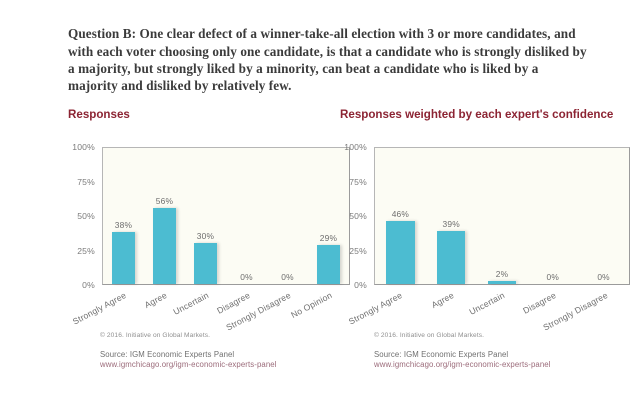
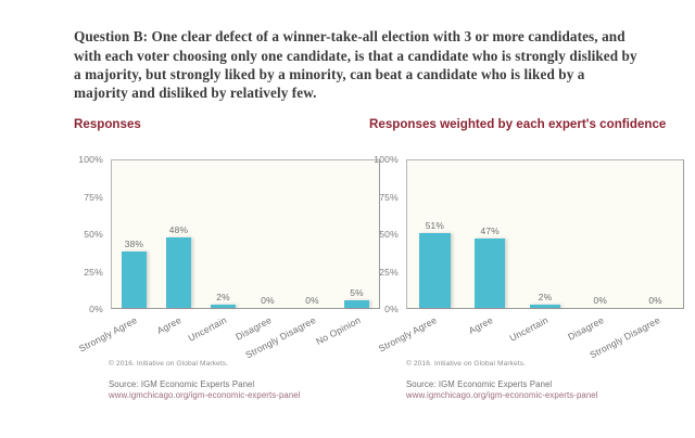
Responses/Agree: 56% -> 48%
Responses/Uncertain: 30% -> 2%
Responses/No Opinion: 29% -> 5%
Responses weighted by each expert's confidence/Strongly Agree: 46% -> 51%
Responses weighted by each expert's confidence/Agree: 39% -> 47%
